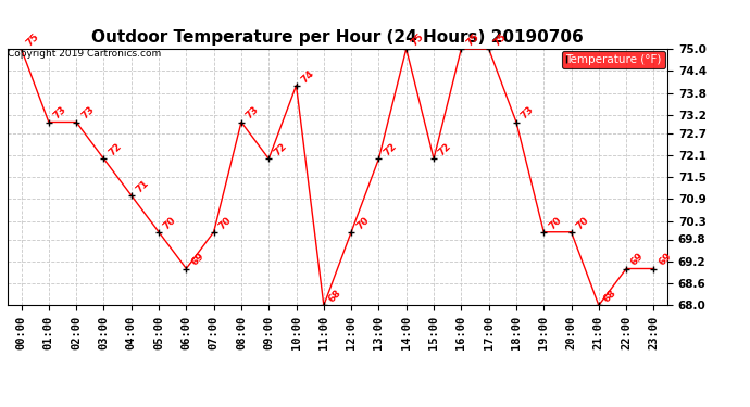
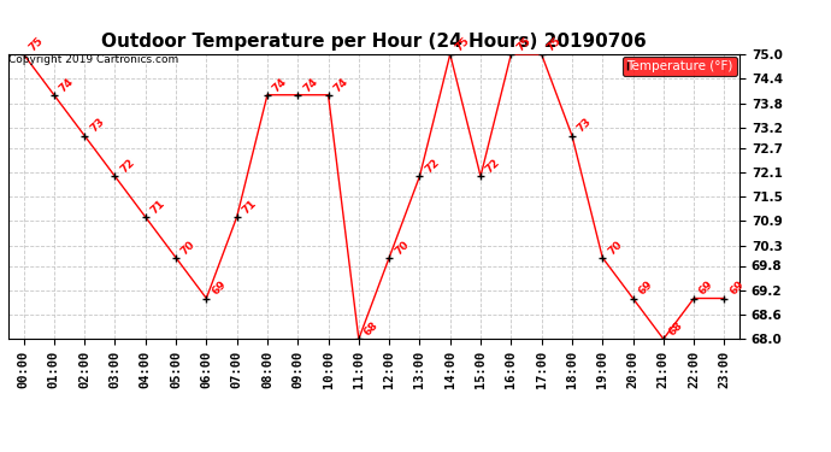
01:00: 73 -> 74
07:00: 70 -> 71
08:00: 73 -> 74
09:00: 72 -> 74
20:00: 70 -> 69
